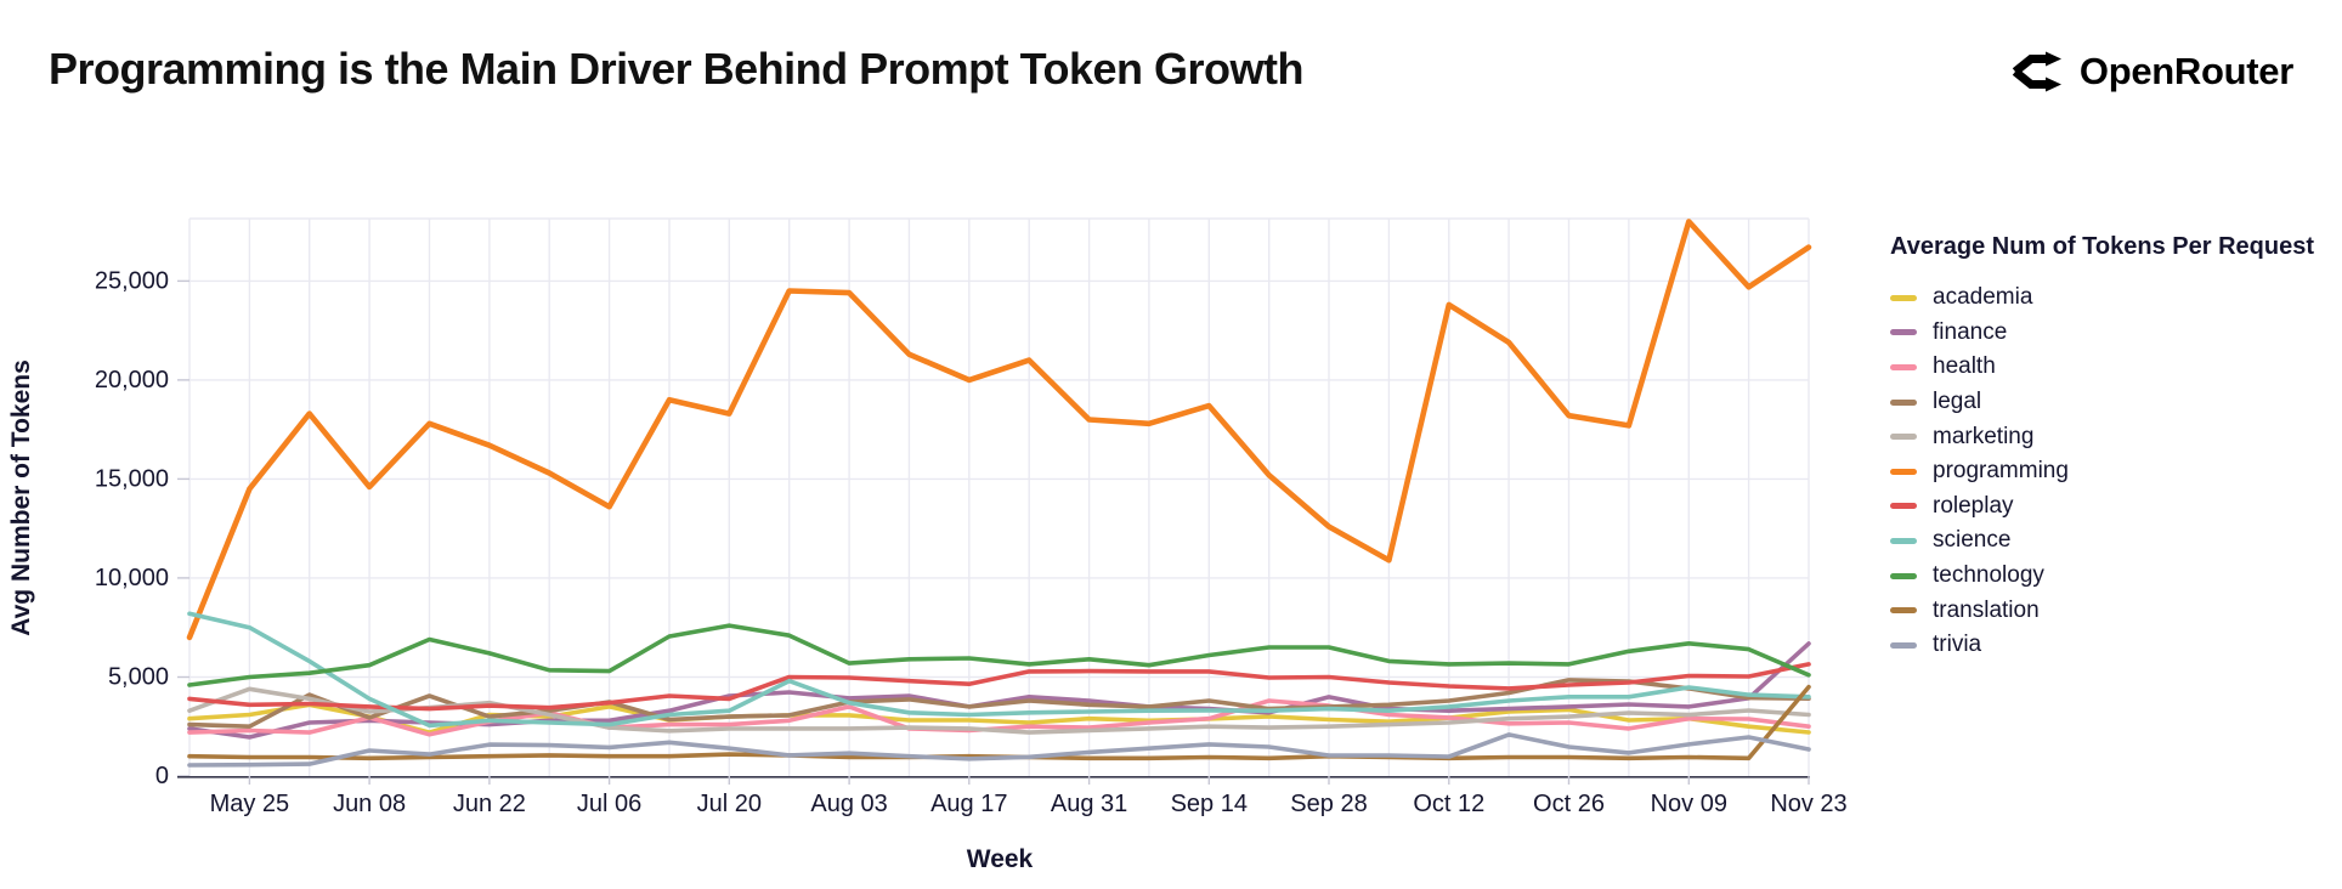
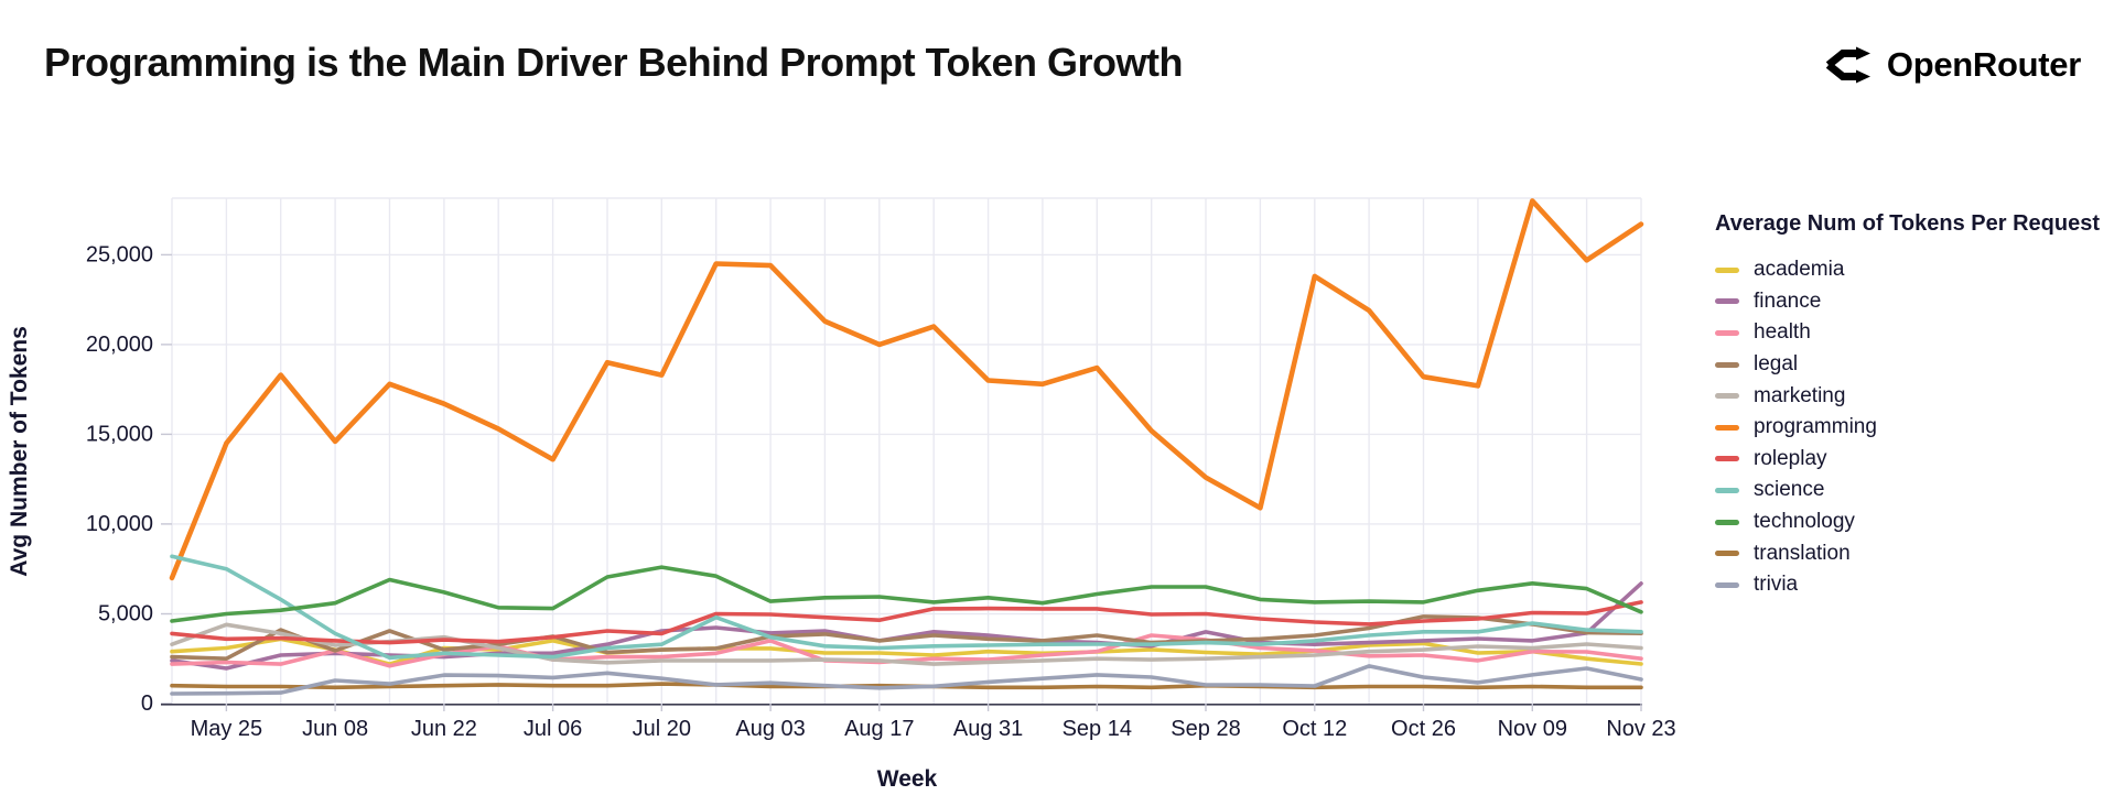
translation/Nov 23: 4500 -> 900
